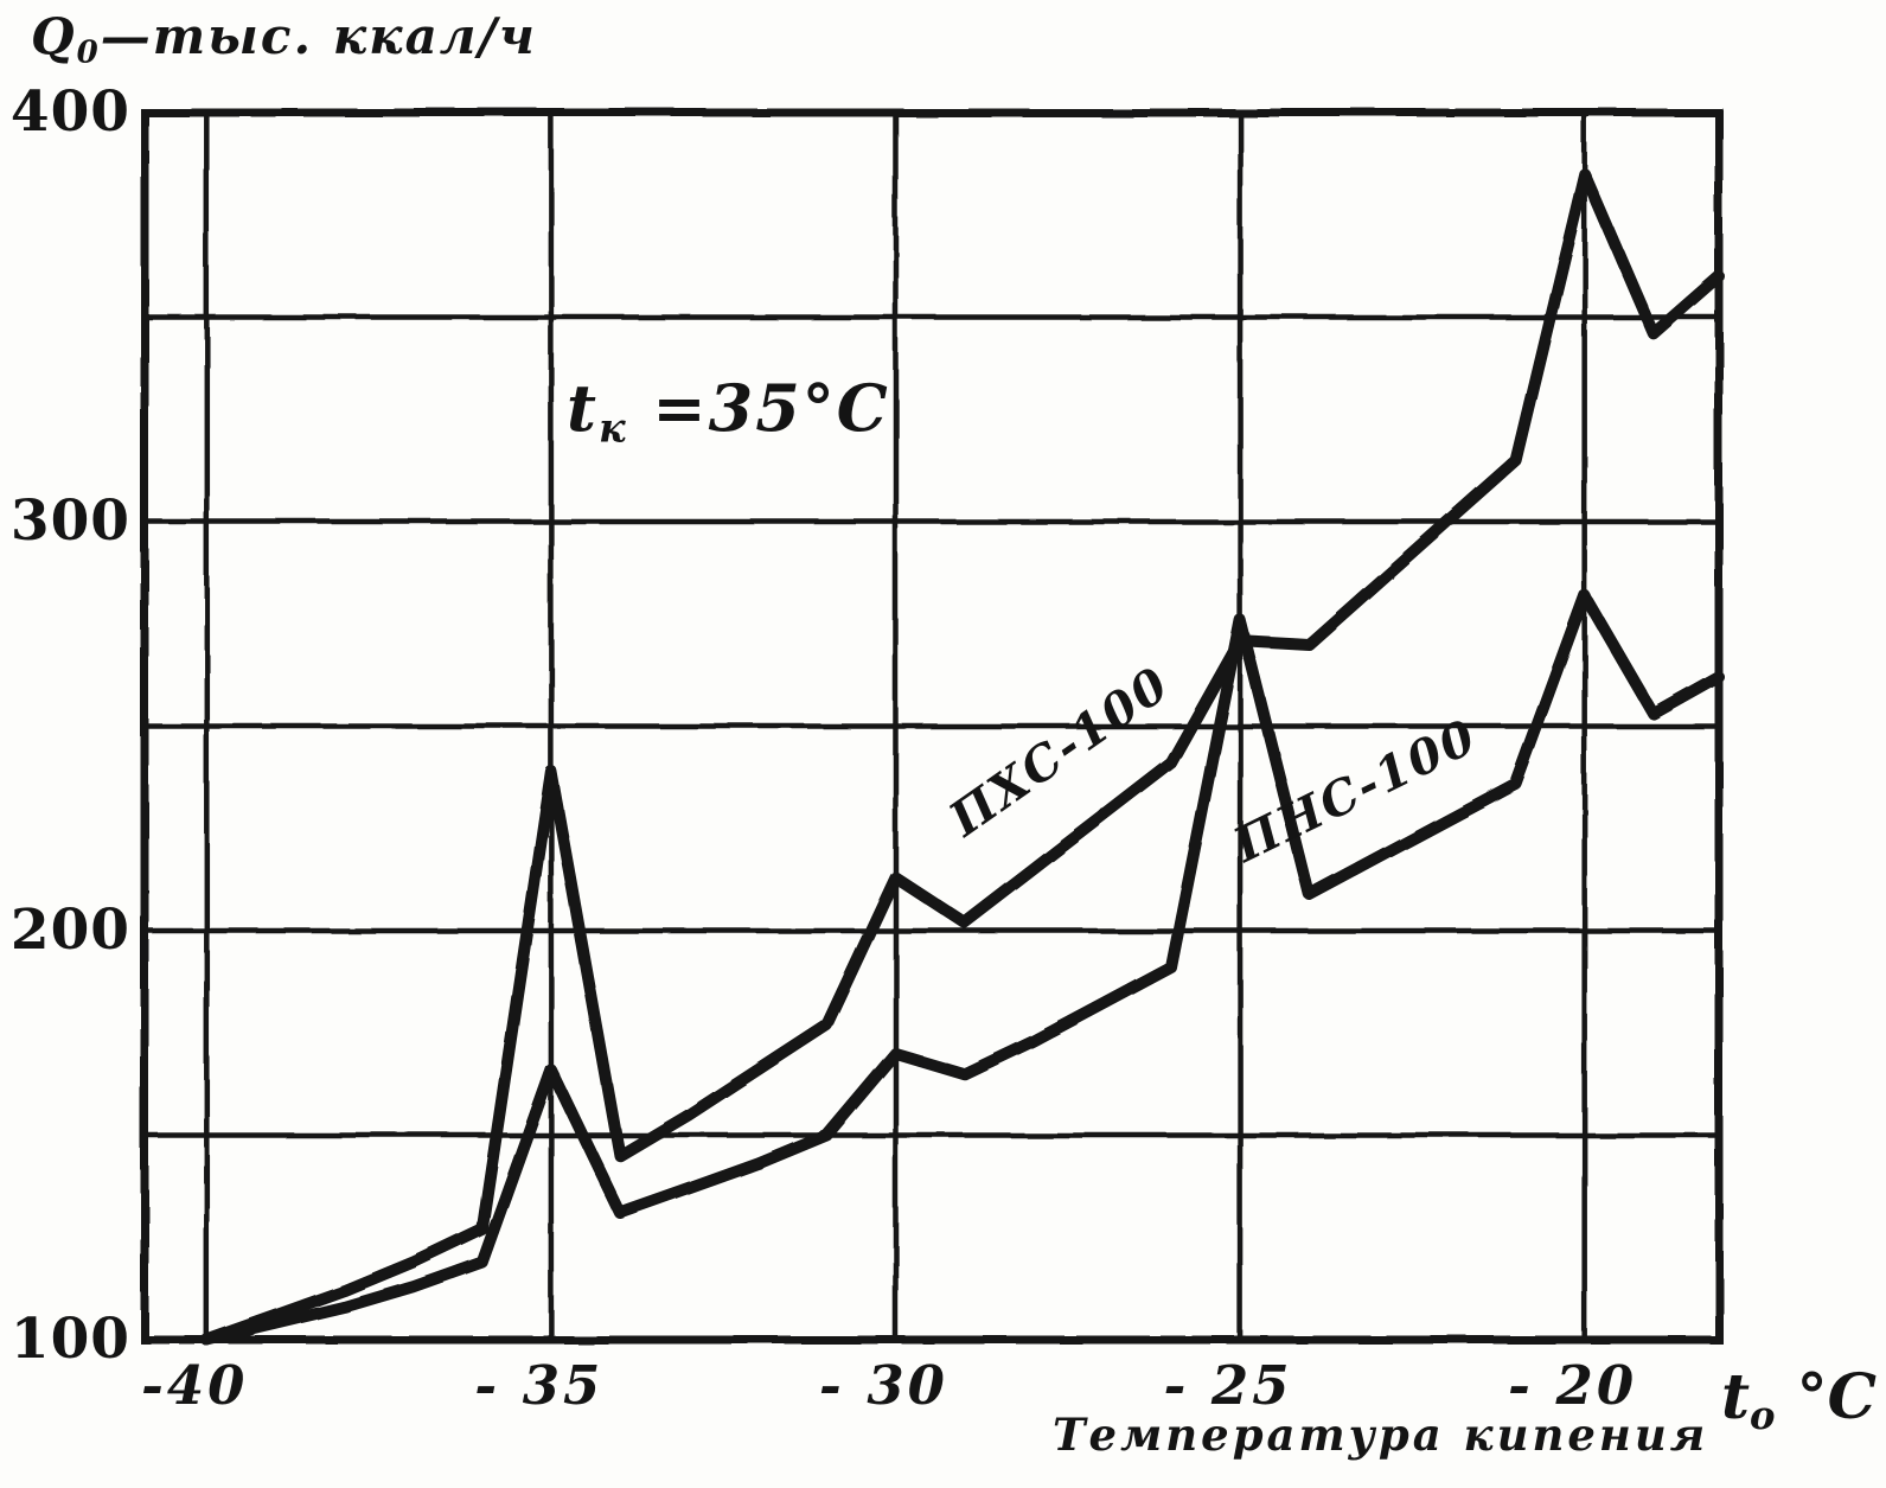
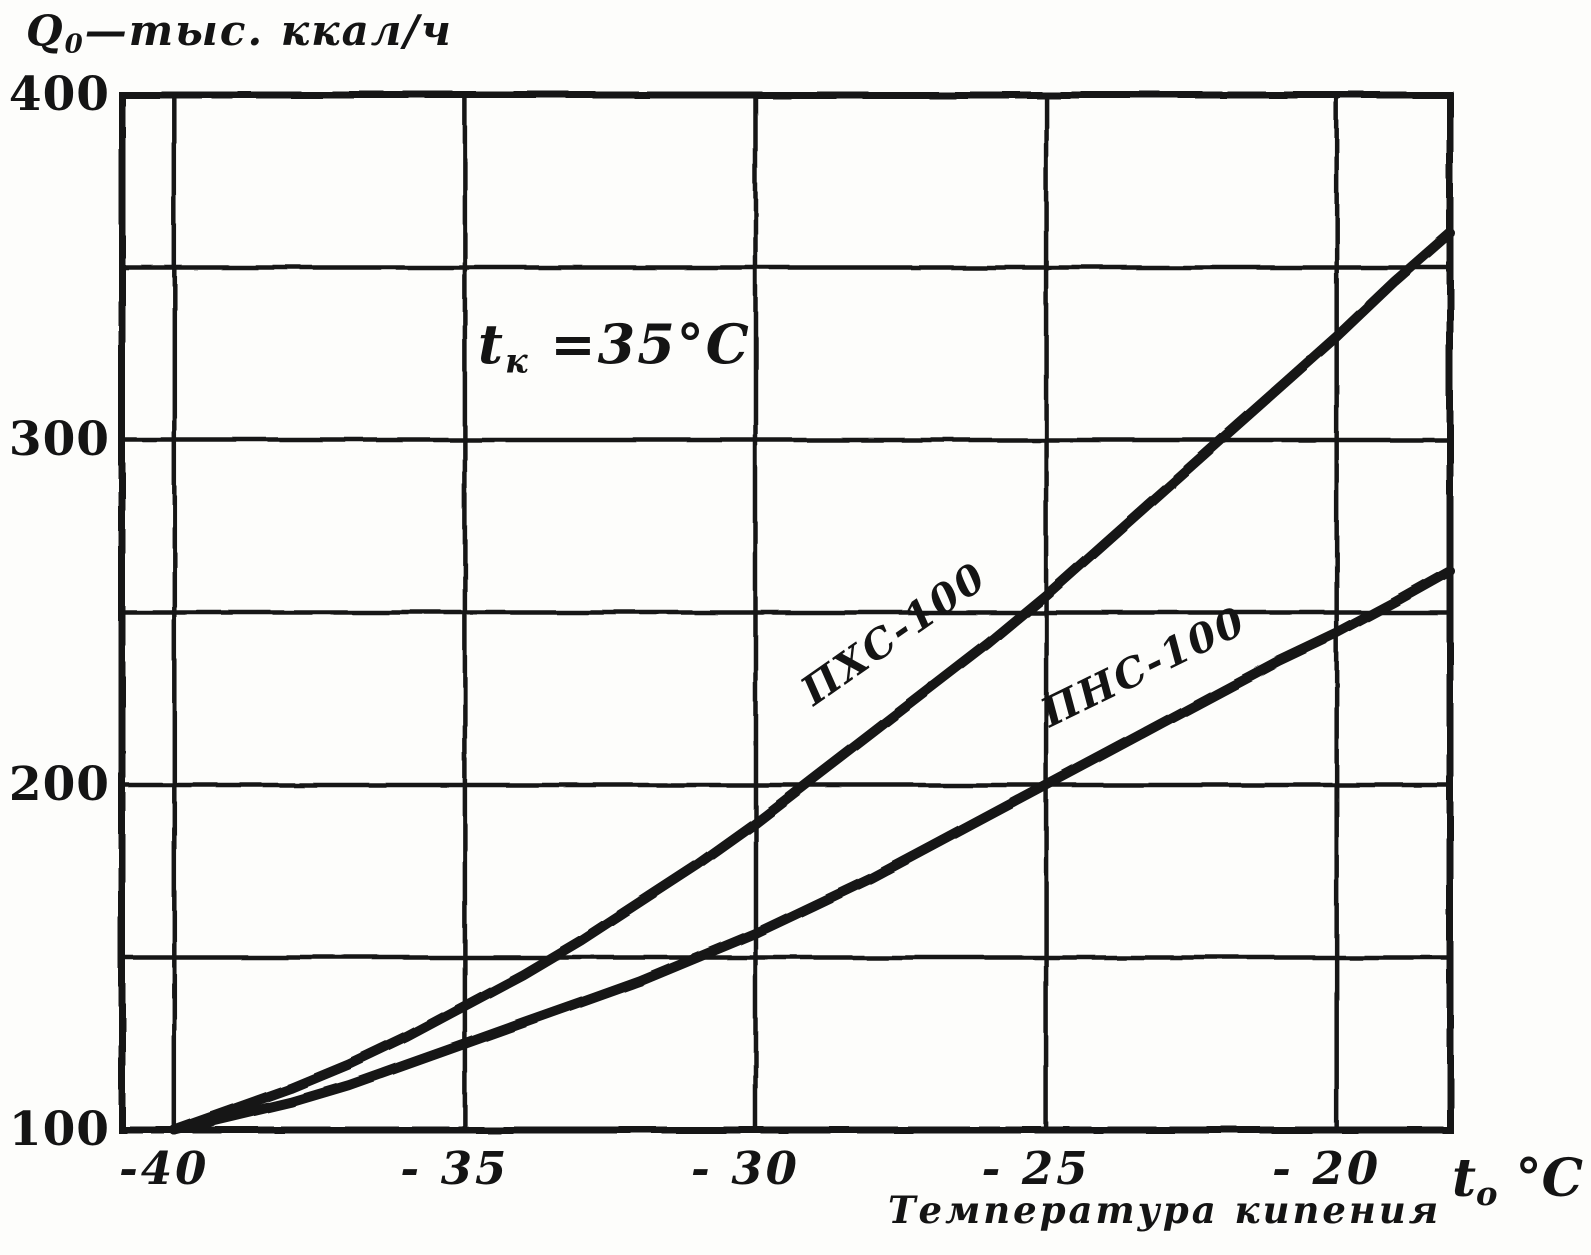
ПХС-100/-35: 239 -> 136
ПНС-100/-35: 166 -> 125
ПХС-100/-30: 213 -> 189
ПНС-100/-30: 170 -> 157
ПХС-100/-25: 271 -> 255
ПНС-100/-25: 276 -> 200
ПХС-100/-20: 385 -> 330
ПНС-100/-20: 282 -> 244
